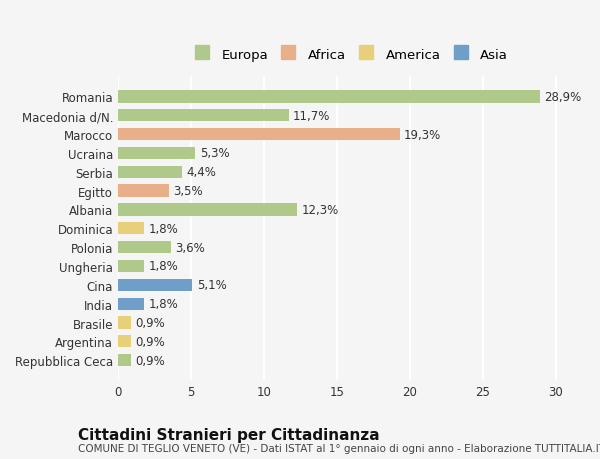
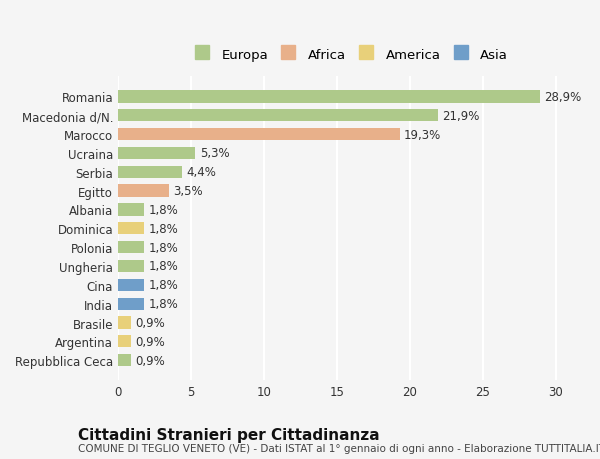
Macedonia d/N.: 11,7% -> 21,9%
Albania: 12,3% -> 1,8%
Polonia: 3,6% -> 1,8%
Cina: 5,1% -> 1,8%
